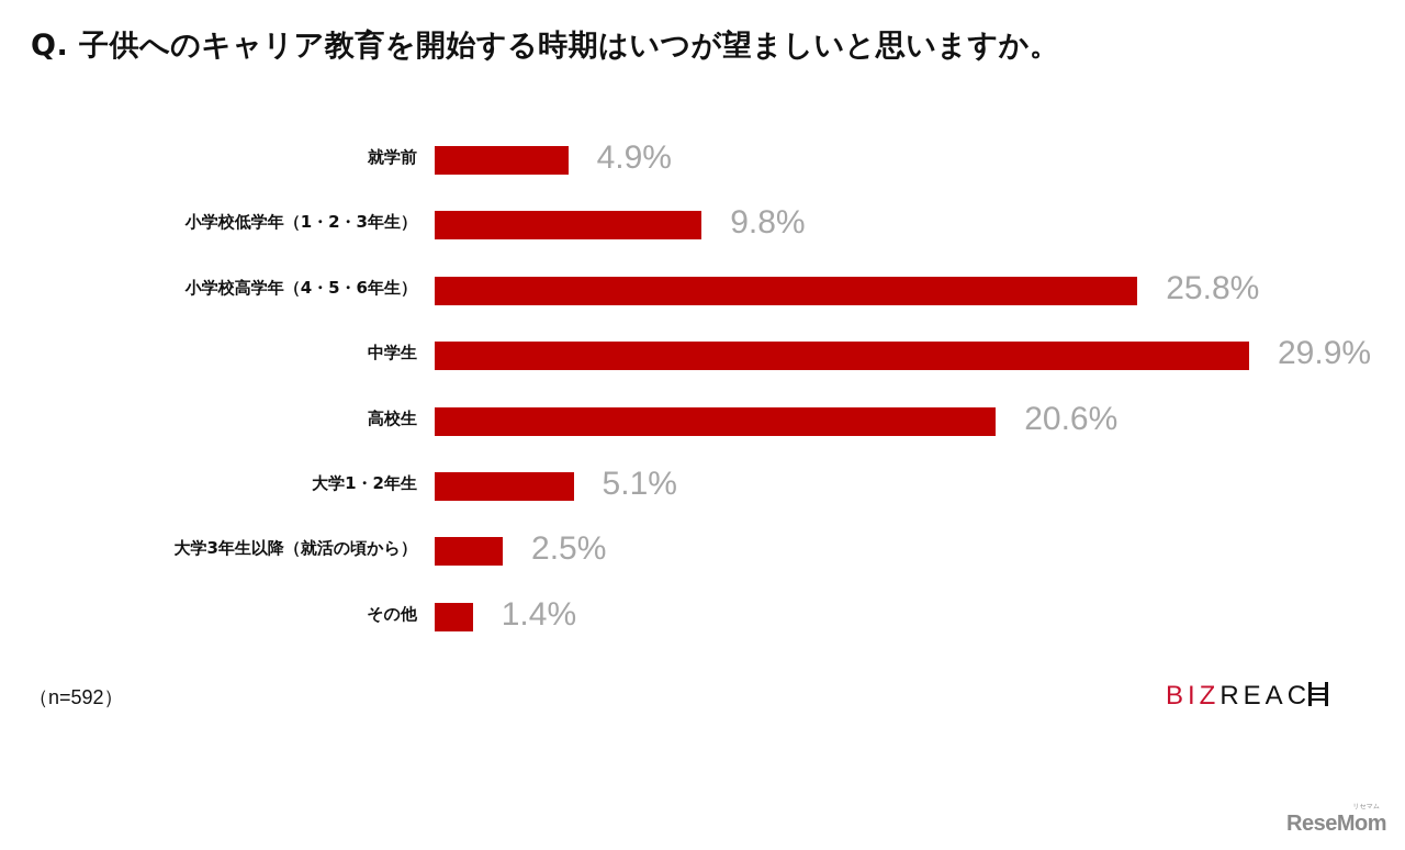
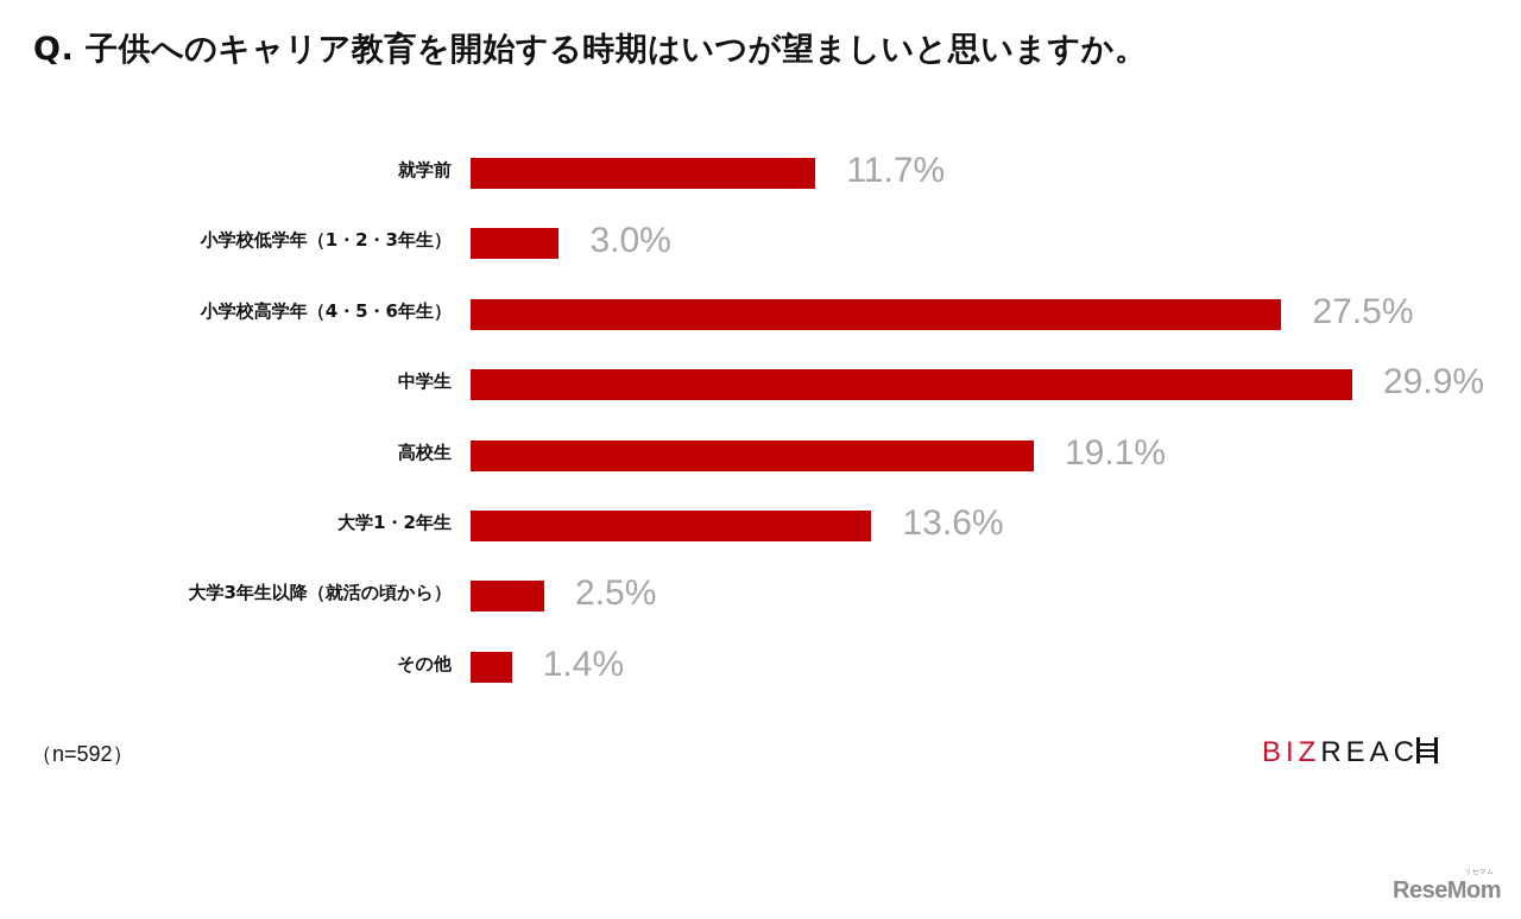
就学前: 4.9% -> 11.7%
小学校低学年（1・2・3年生）: 9.8% -> 3.0%
小学校高学年（4・5・6年生）: 25.8% -> 27.5%
高校生: 20.6% -> 19.1%
大学1・2年生: 5.1% -> 13.6%
